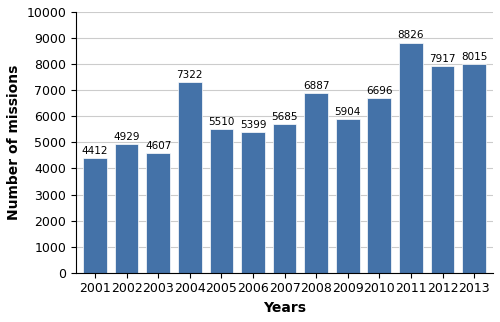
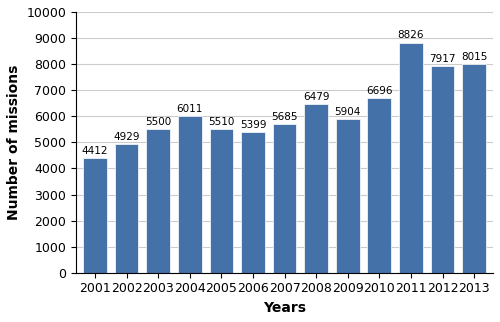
2003: 4607 -> 5500
2004: 7322 -> 6011
2008: 6887 -> 6479
